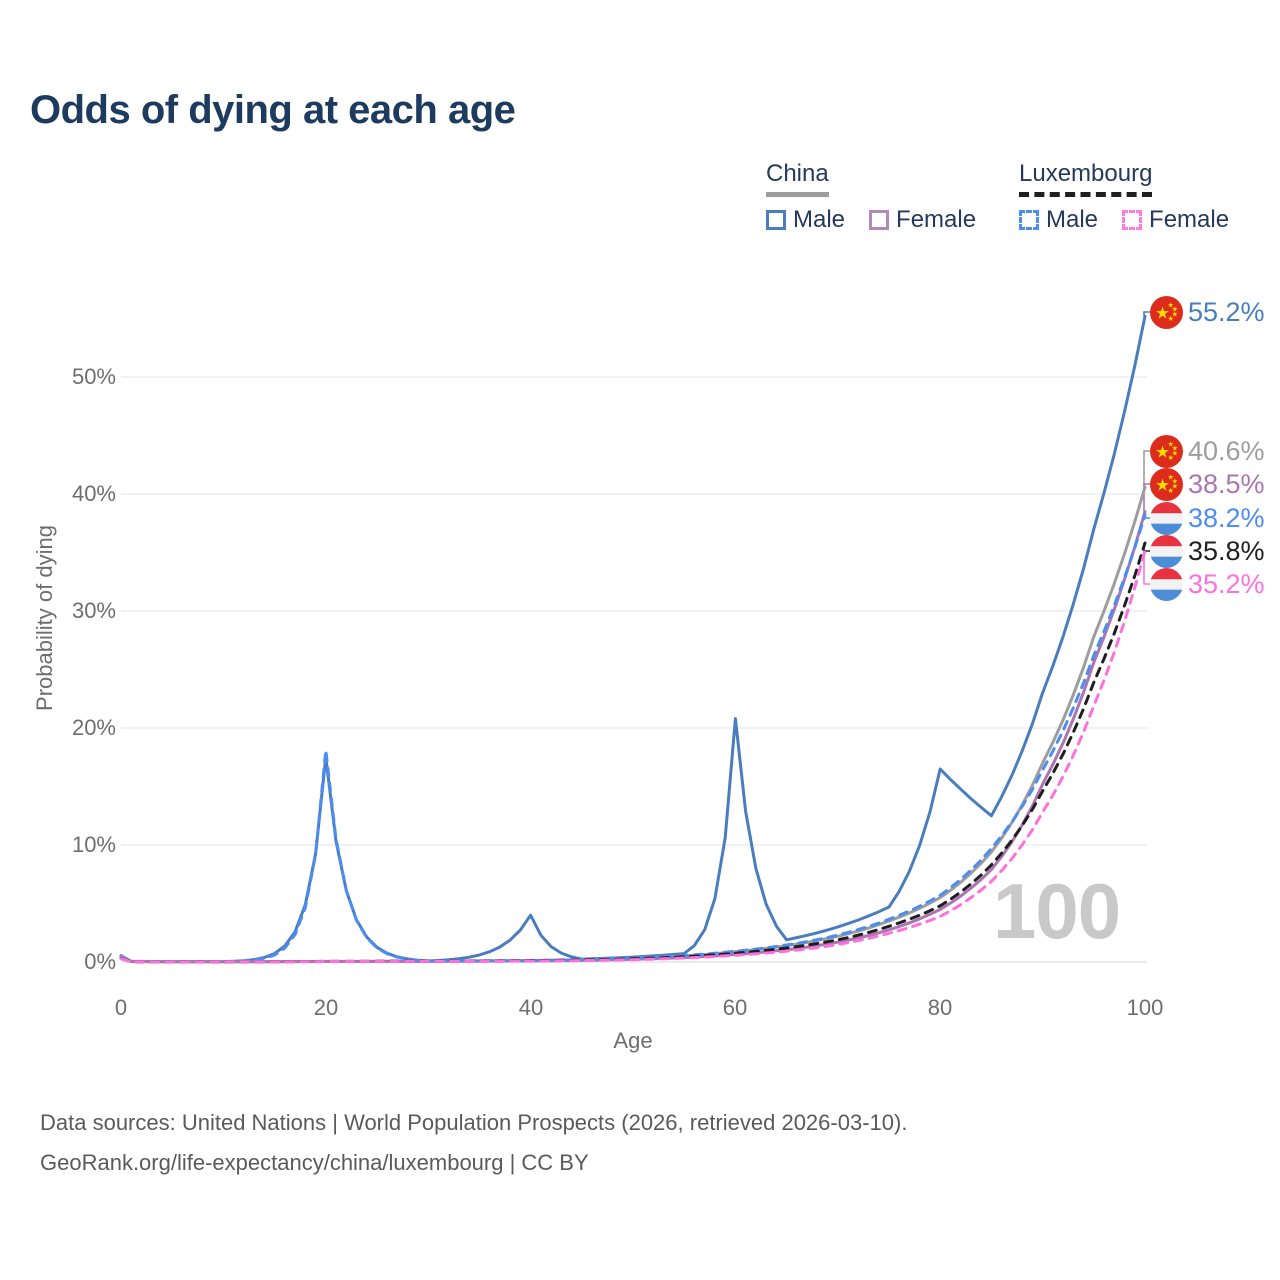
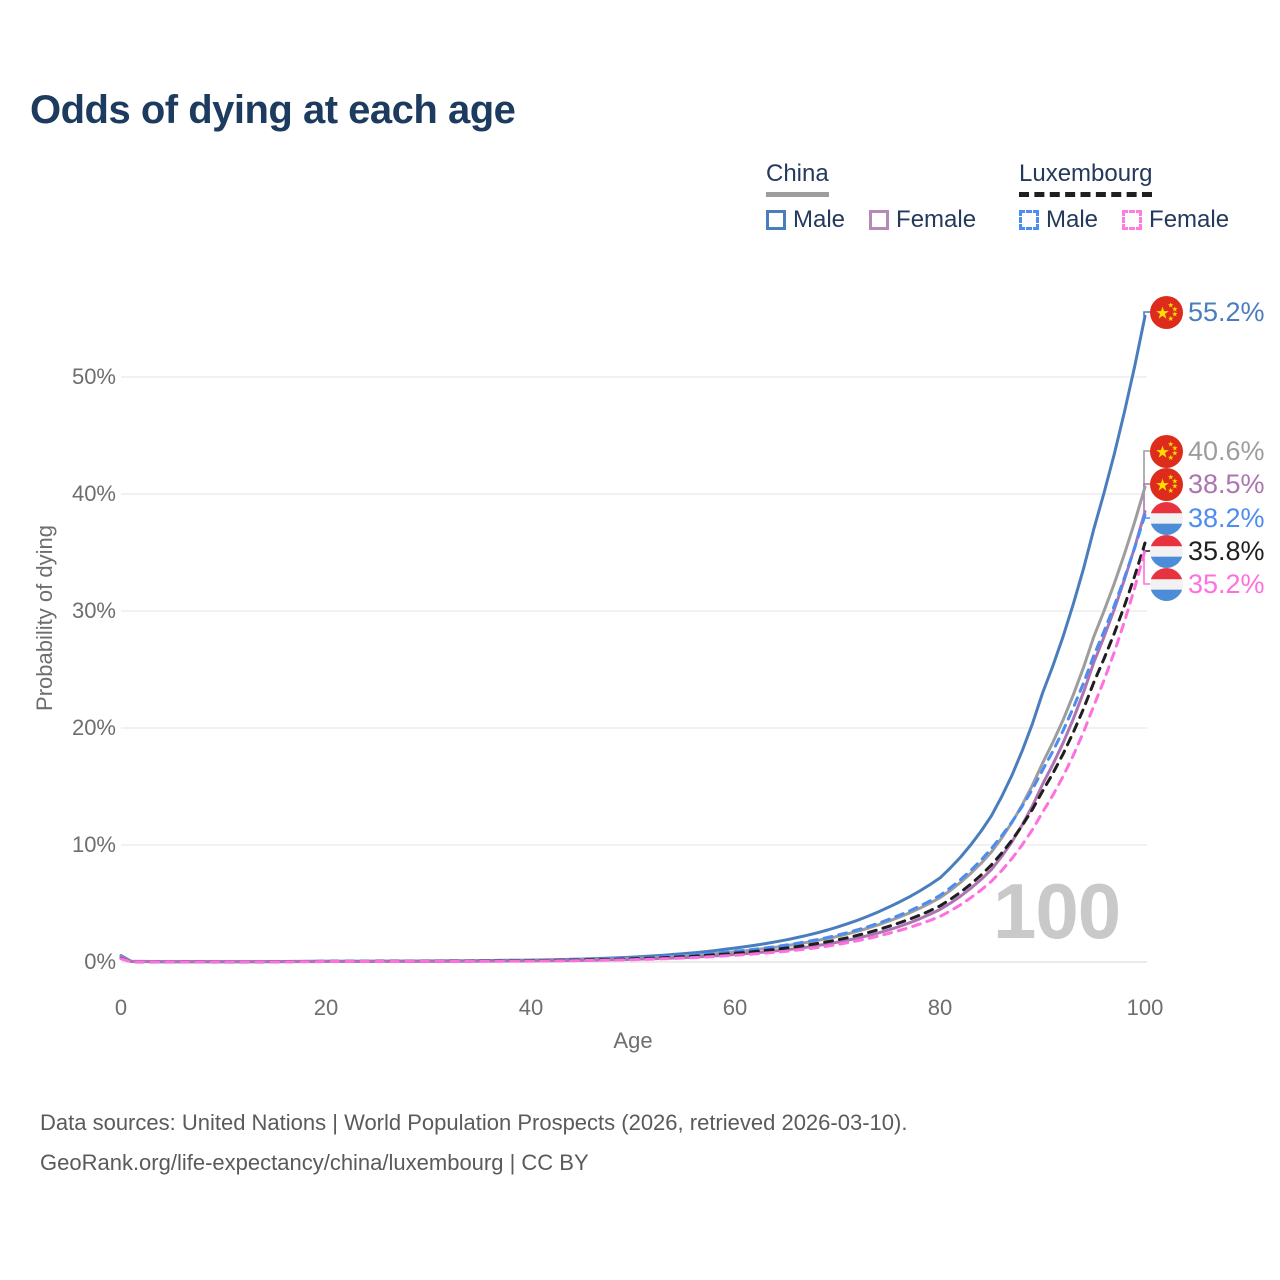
China Male/20: 17.5% -> 0.1%
Luxembourg Male/20: 18.1% -> 0.1%
China Male/40: 4.0% -> 0.2%
China Male/60: 20.8% -> 1.2%
China Male/80: 16.5% -> 7.2%
